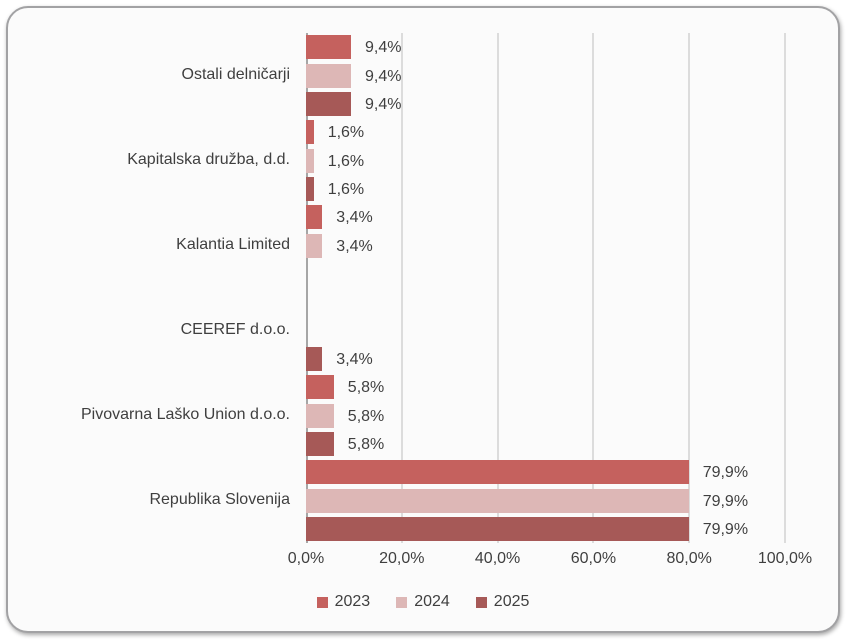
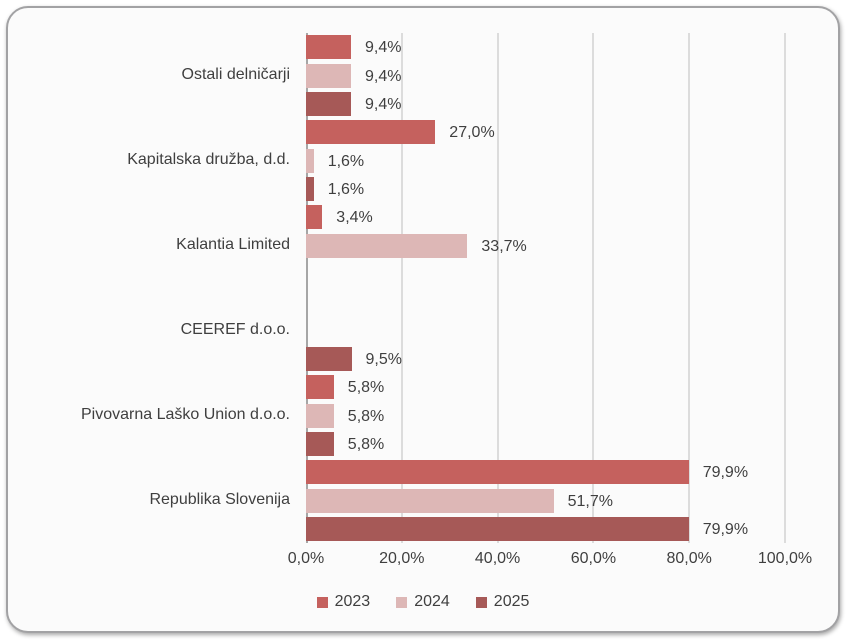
2023/Kapitalska družba, d.d.: 1,6% -> 27,0%
2024/Kalantia Limited: 3,4% -> 33,7%
2025/CEEREF d.o.o.: 3,4% -> 9,5%
2024/Republika Slovenija: 79,9% -> 51,7%
